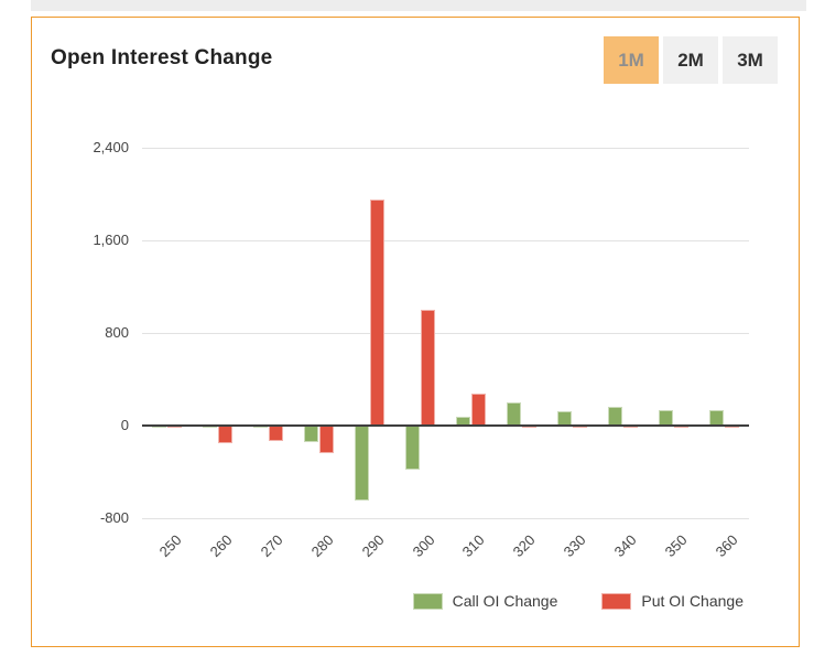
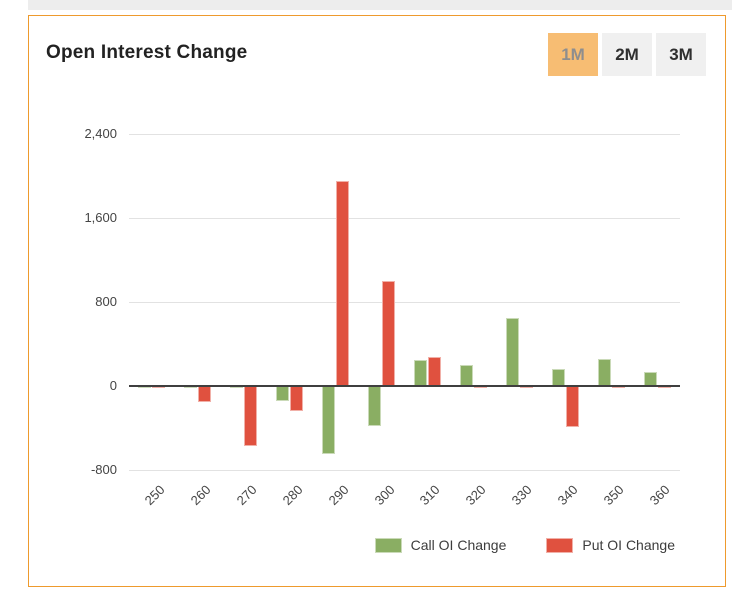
Put OI Change/270: -130 -> -570
Call OI Change/310: 80 -> 250
Call OI Change/330: 120 -> 650
Put OI Change/340: -10 -> -390
Call OI Change/350: 130 -> 260
